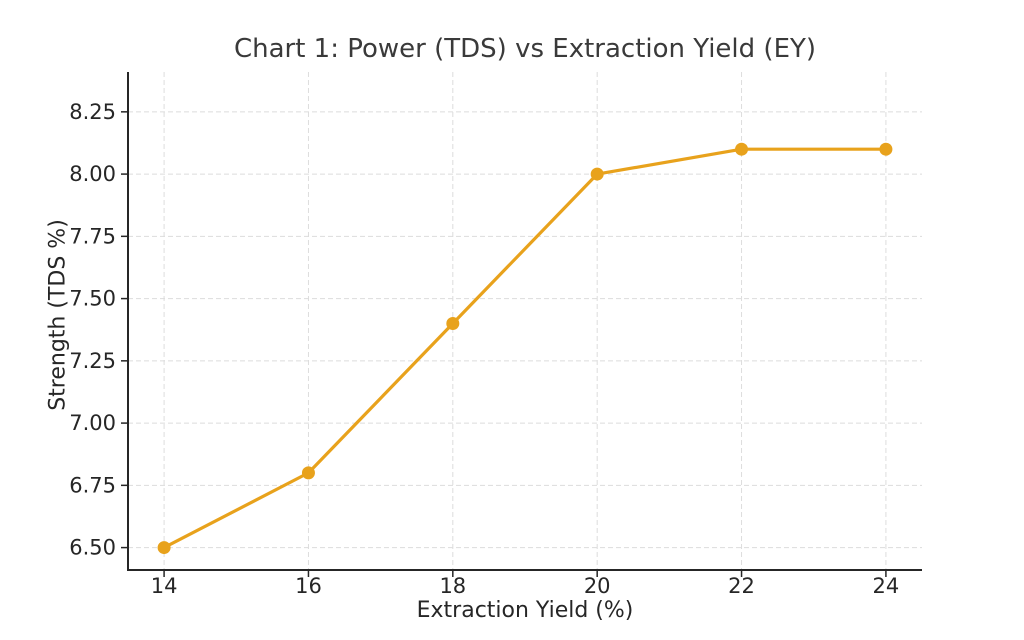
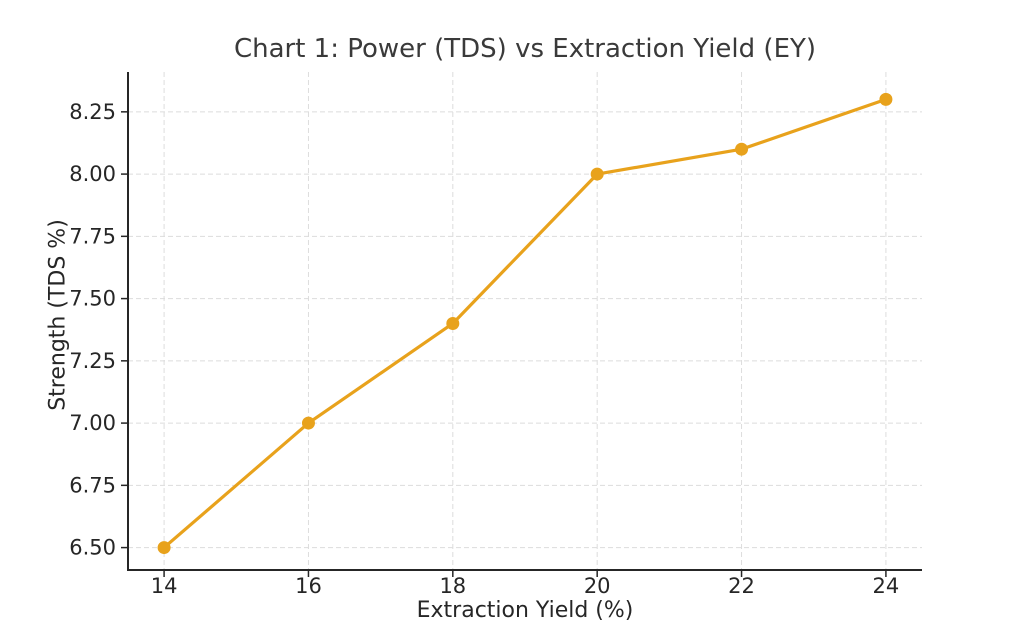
16: 6.8 -> 7.0
24: 8.1 -> 8.3
